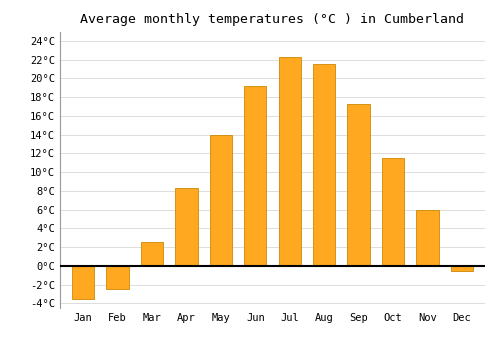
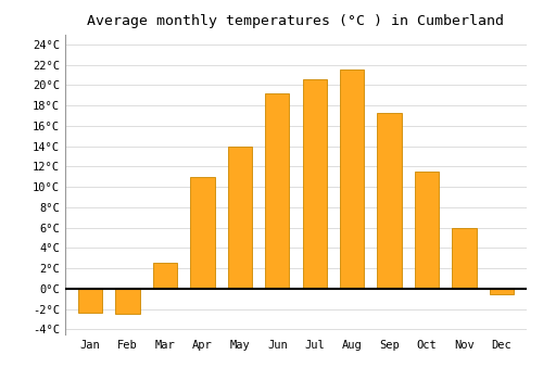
Jan: -3.5°C -> -2.4°C
Apr: 8.3°C -> 11.0°C
Jul: 22.3°C -> 20.6°C
